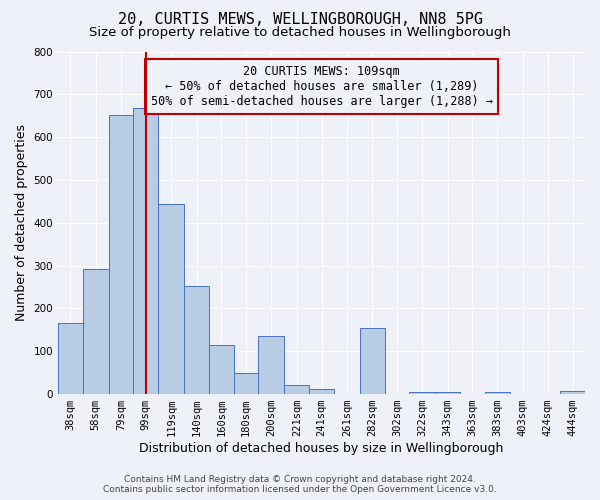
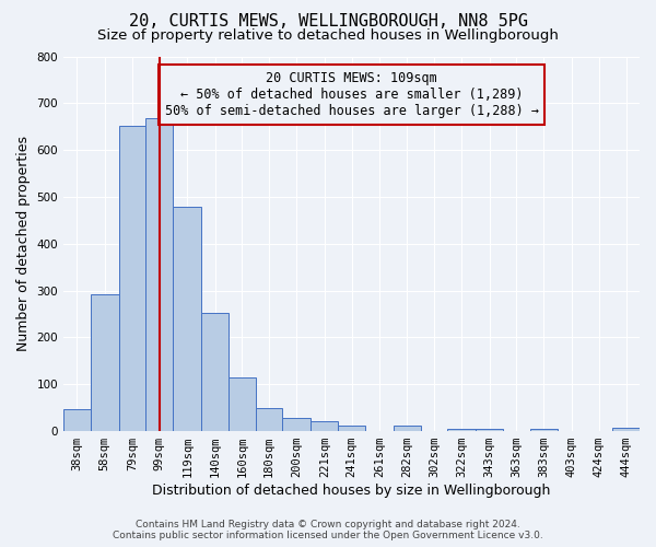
38sqm: 165 -> 47
119sqm: 445 -> 478
200sqm: 135 -> 28
282sqm: 155 -> 12
